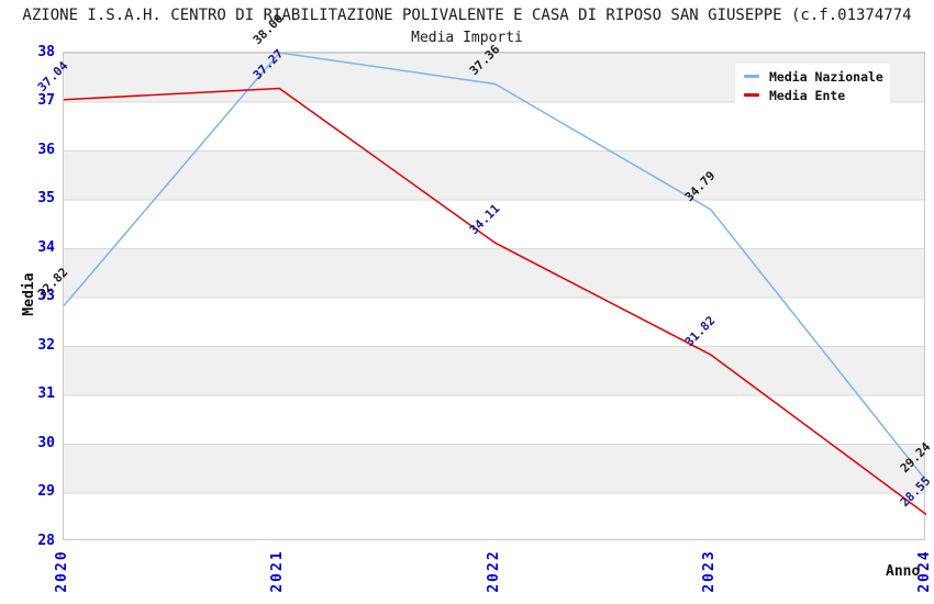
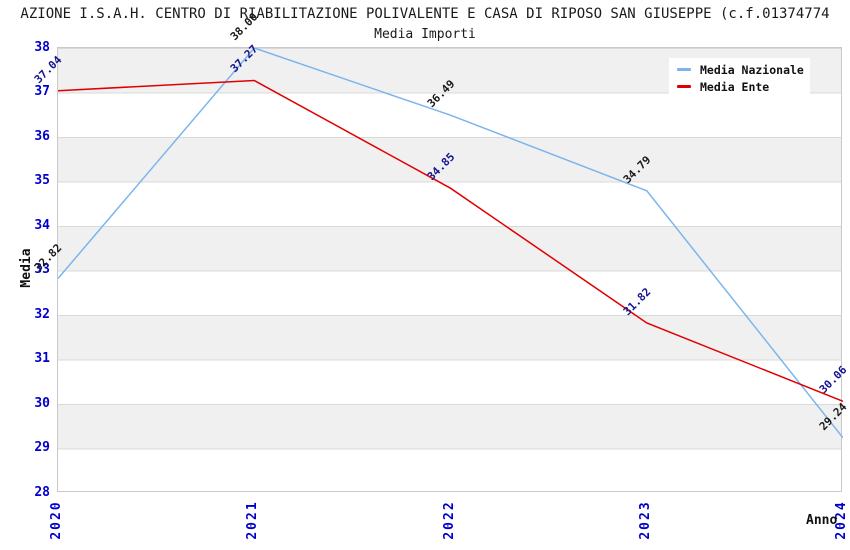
Media Nazionale/2022: 37.36 -> 36.49
Media Ente/2022: 34.11 -> 34.85
Media Ente/2024: 28.55 -> 30.06
